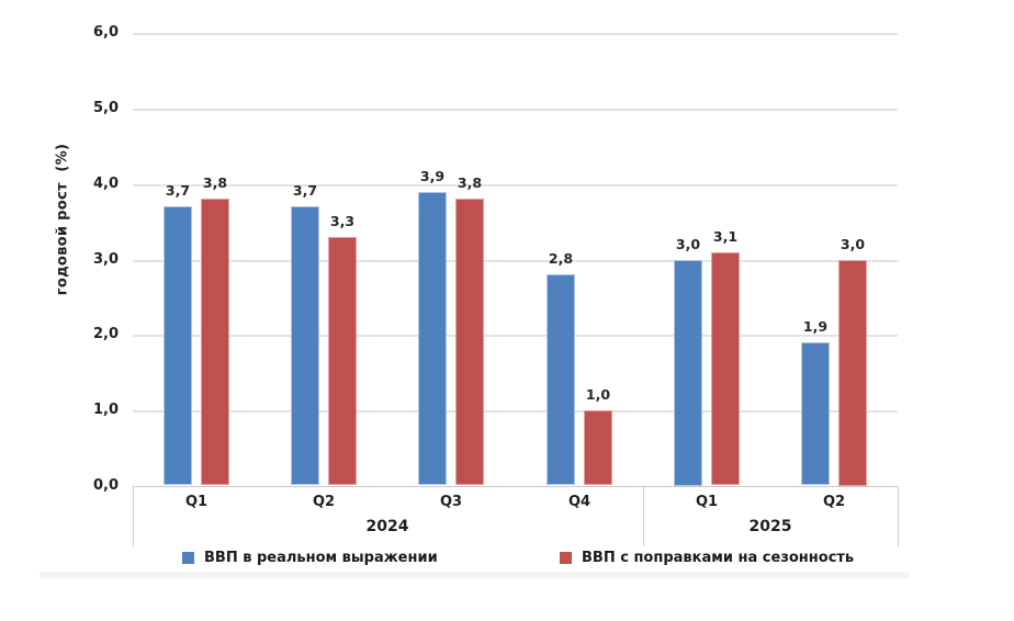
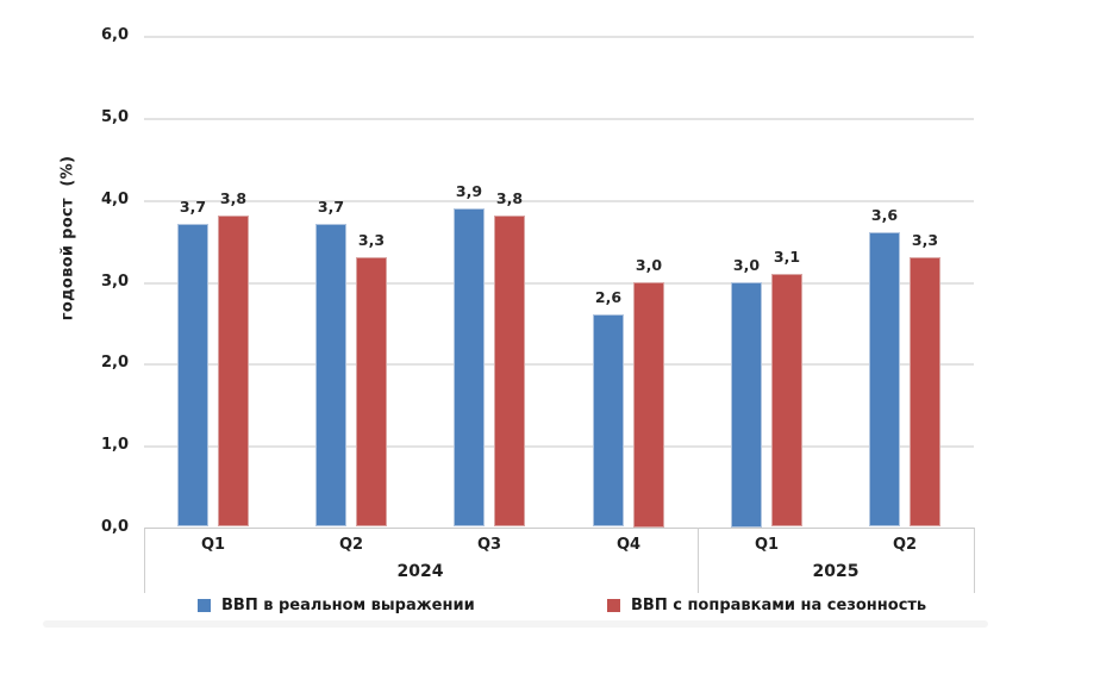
ВВП в реальном выражении/Q4 2024: 2,8 -> 2,6
ВВП с поправками на сезонность/Q4 2024: 1,0 -> 3,0
ВВП в реальном выражении/Q2 2025: 1,9 -> 3,6
ВВП с поправками на сезонность/Q2 2025: 3,0 -> 3,3
